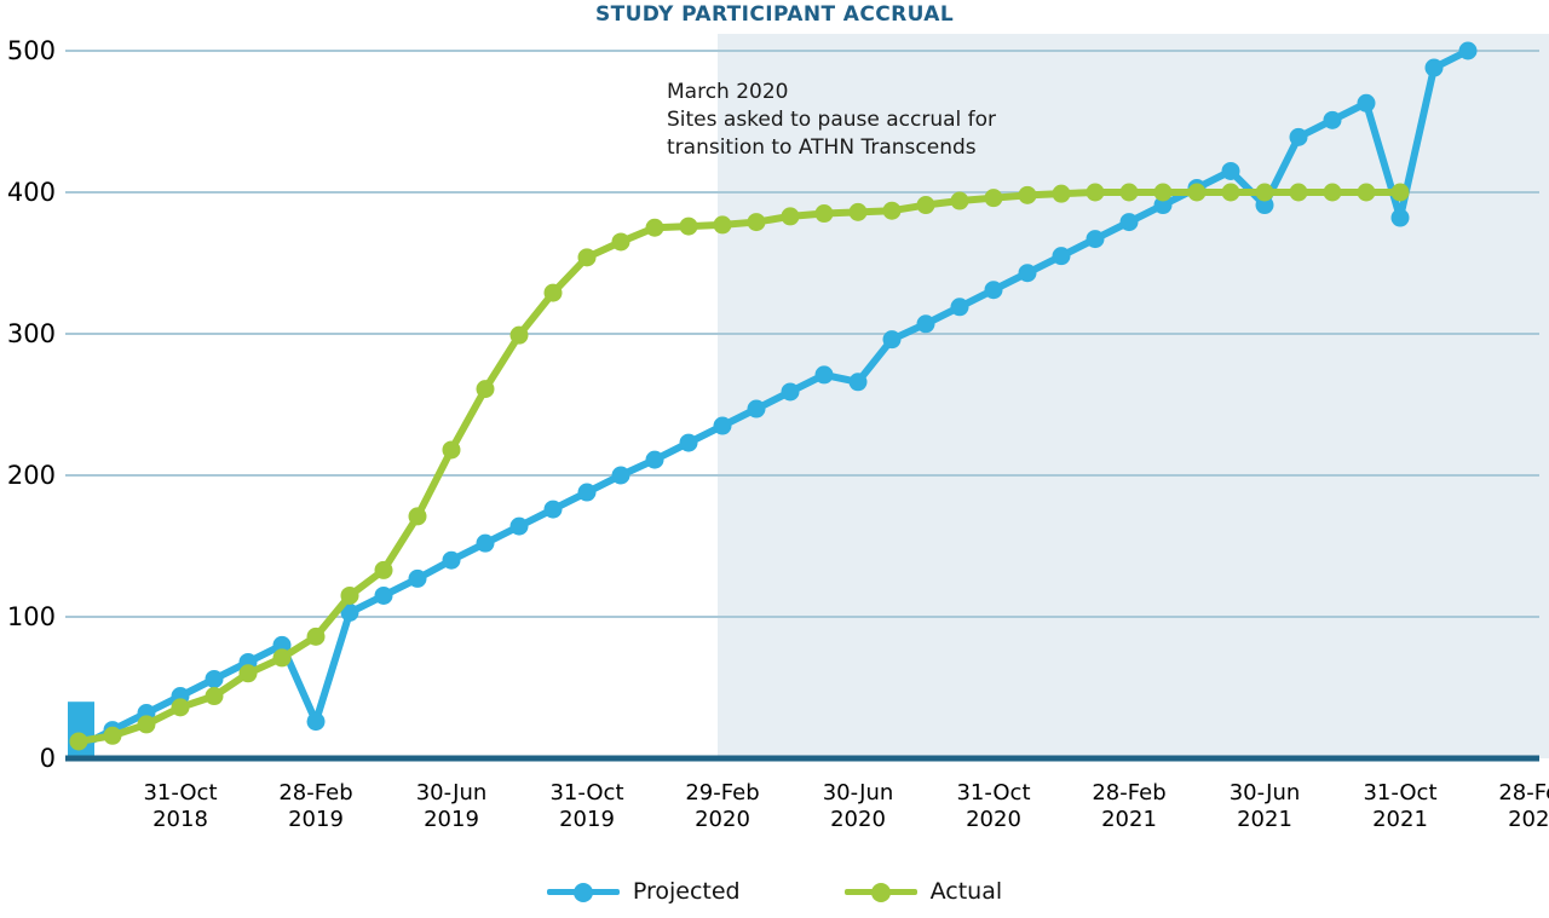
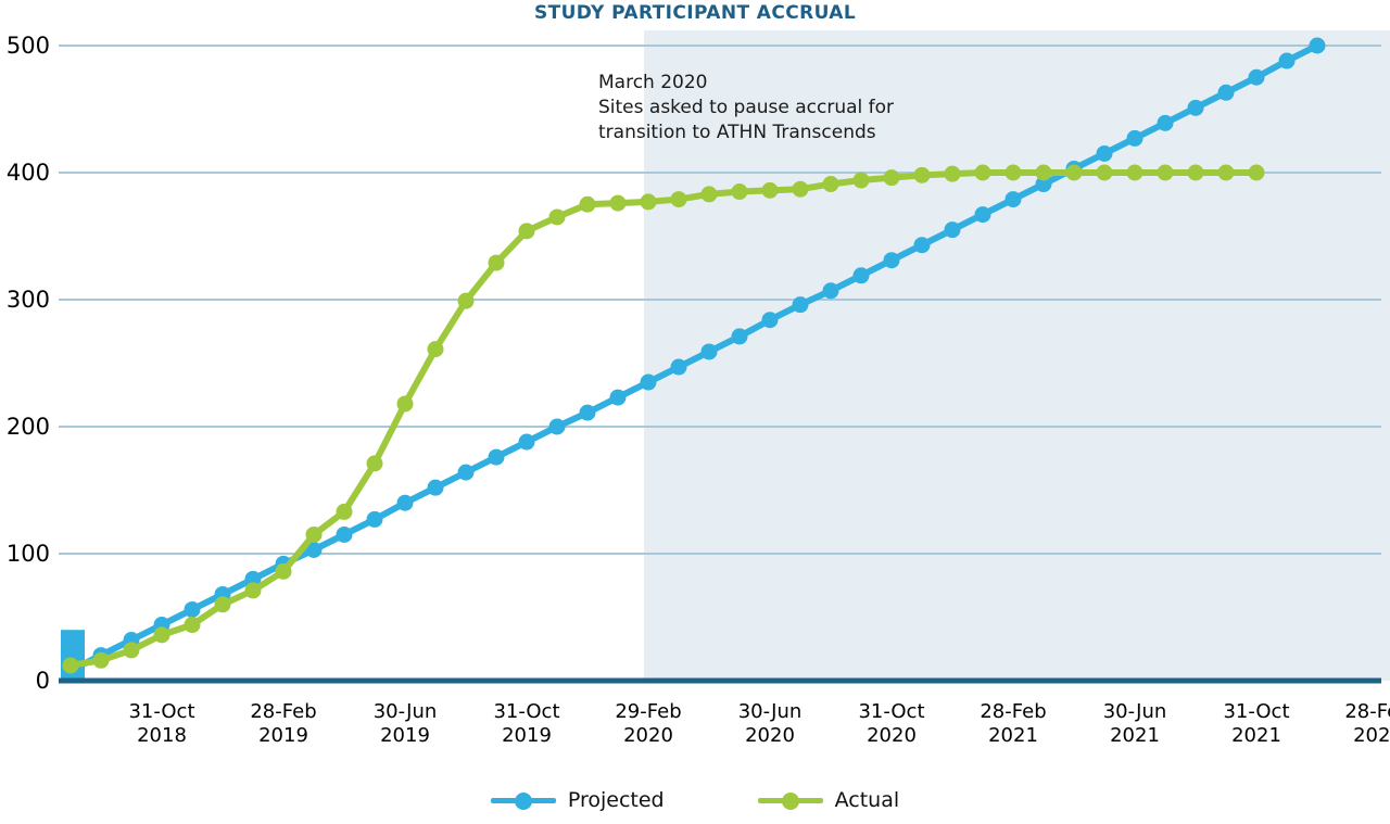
Projected/28-Feb 2019: 26 -> 92
Projected/30-Jun 2020: 266 -> 284
Projected/30-Jun 2021: 391 -> 427
Projected/31-Oct 2021: 382 -> 475
